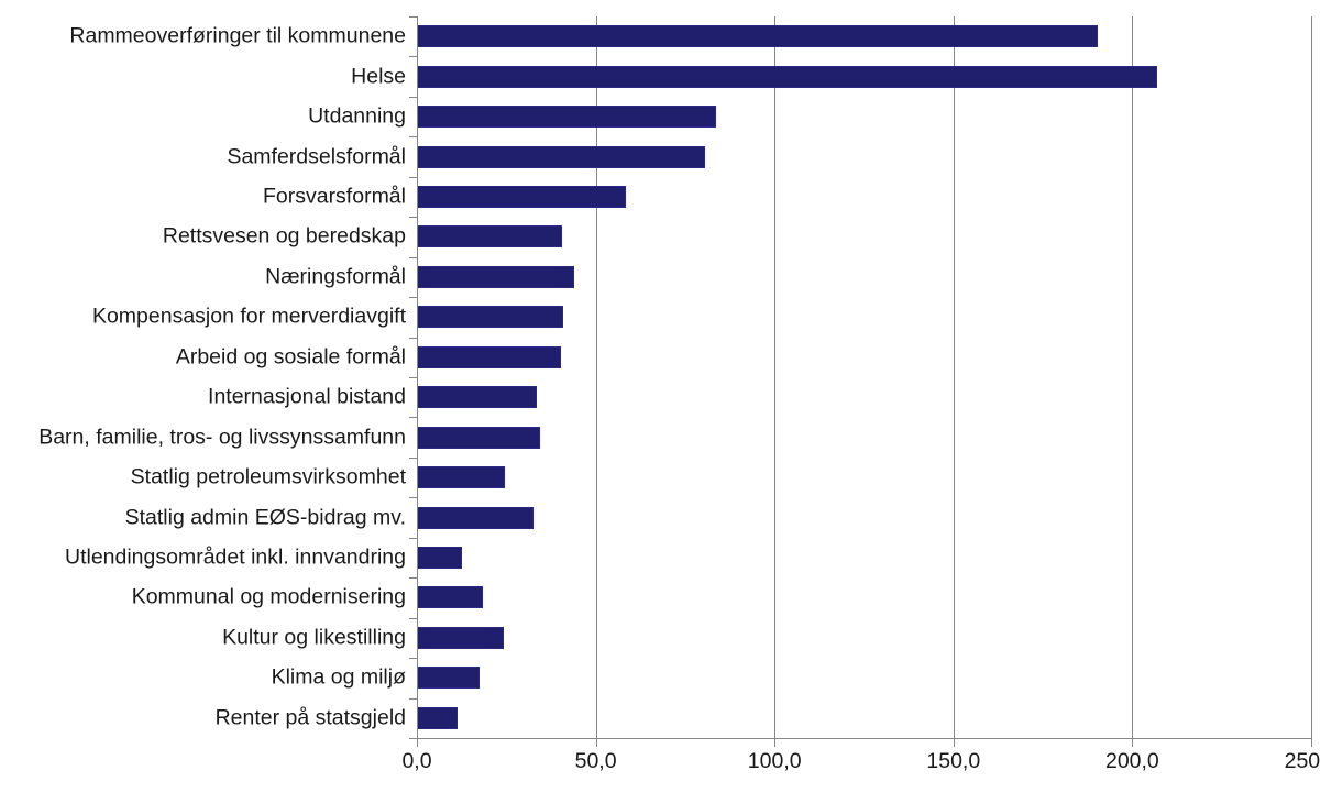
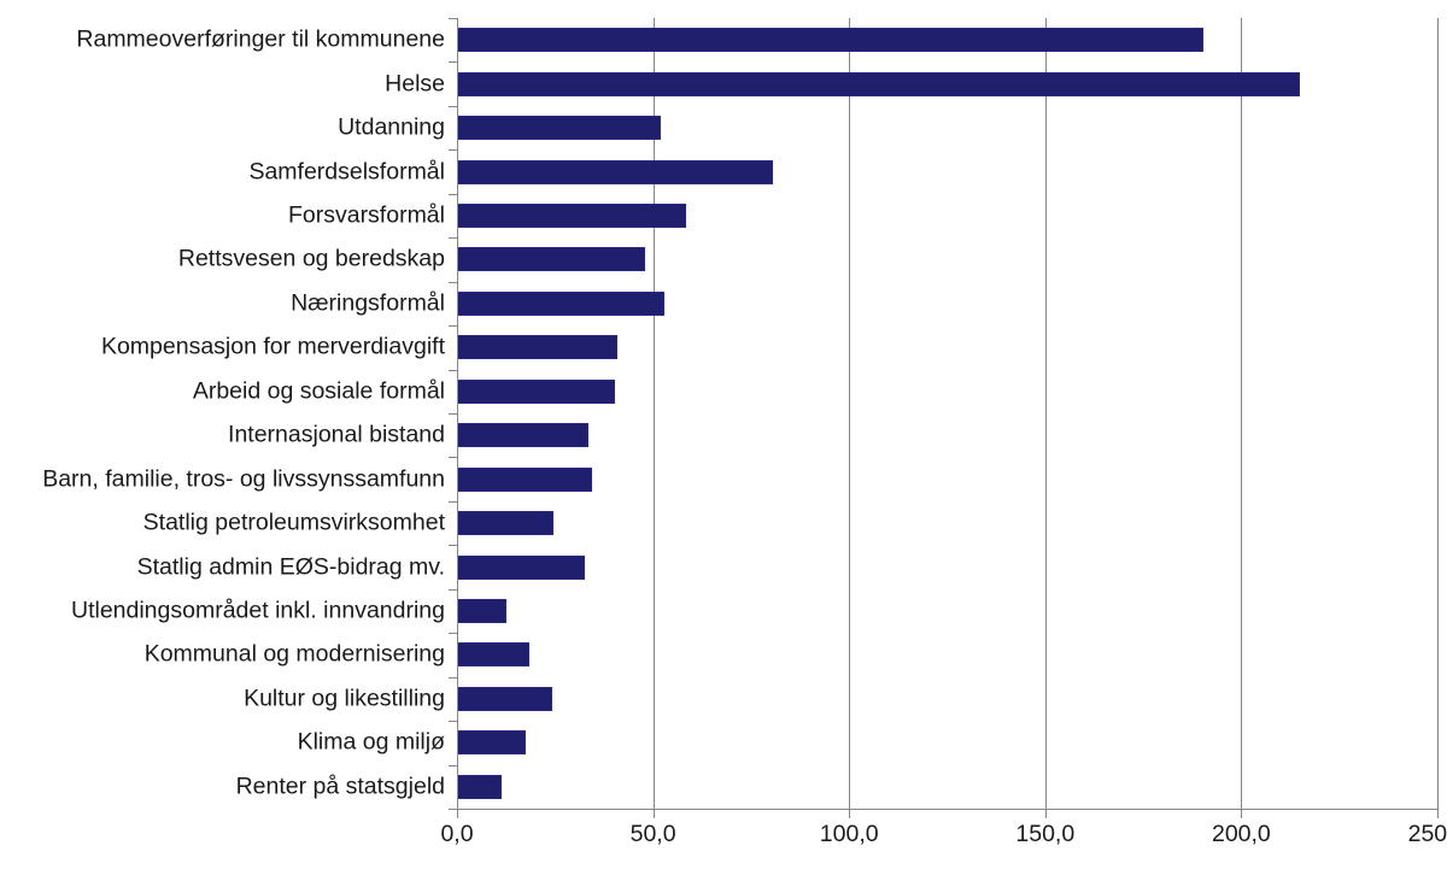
Helse: 207 -> 215
Utdanning: 84 -> 52
Rettsvesen og beredskap: 40 -> 48
Næringsformål: 44 -> 53
